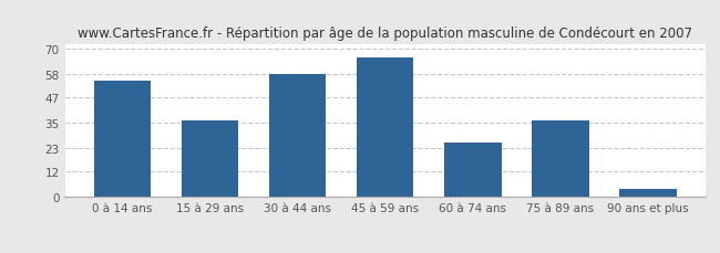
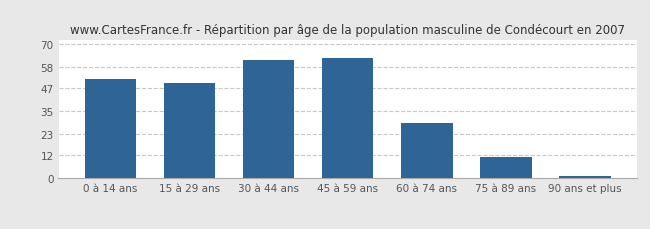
0 à 14 ans: 55 -> 52
15 à 29 ans: 36 -> 50
30 à 44 ans: 58 -> 62
45 à 59 ans: 66 -> 63
60 à 74 ans: 26 -> 29
75 à 89 ans: 36 -> 11
90 ans et plus: 4 -> 1
